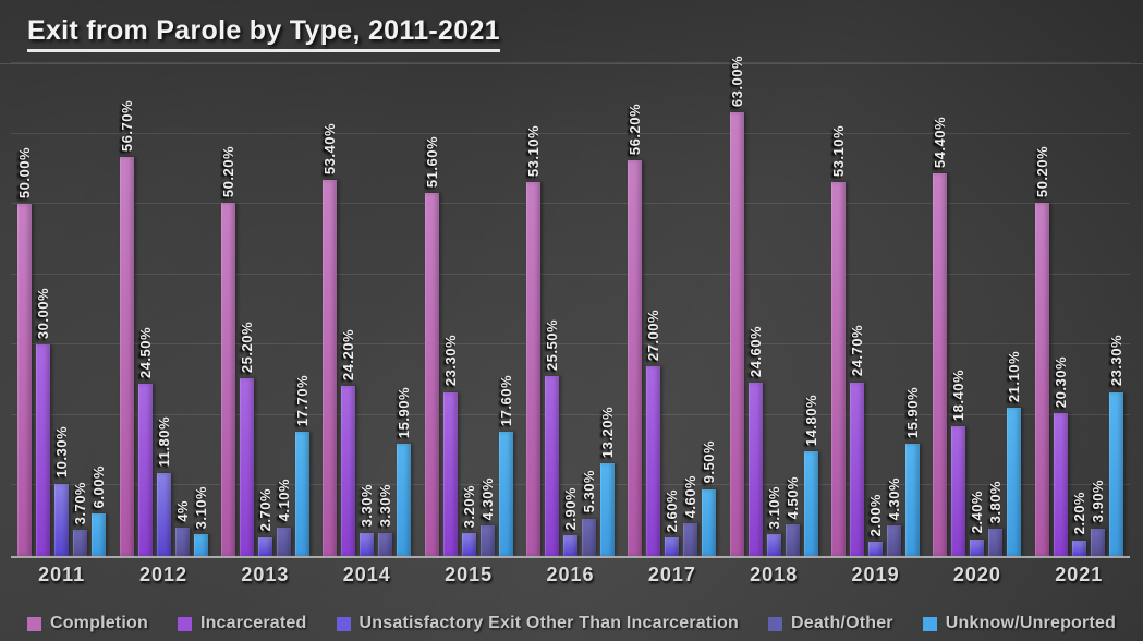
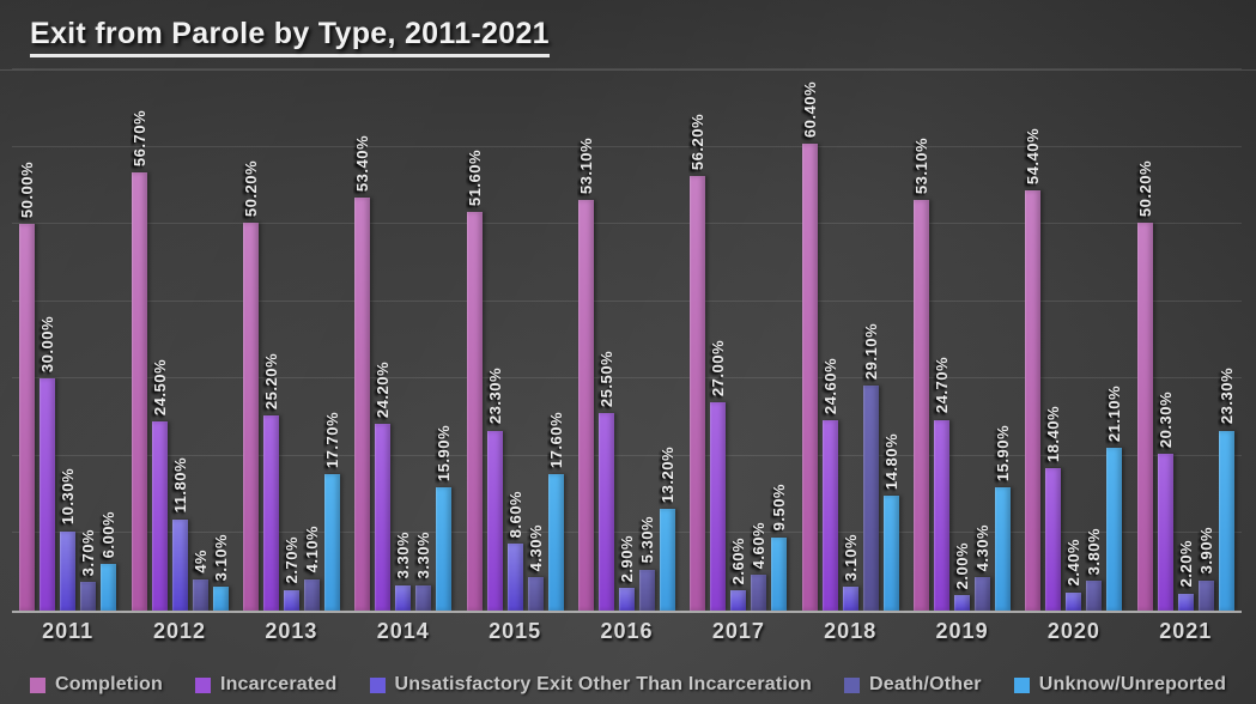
Unsatisfactory Exit Other Than Incarceration/2015: 3.20% -> 8.60%
Completion/2018: 63.00% -> 60.40%
Death/Other/2018: 4.50% -> 29.10%
